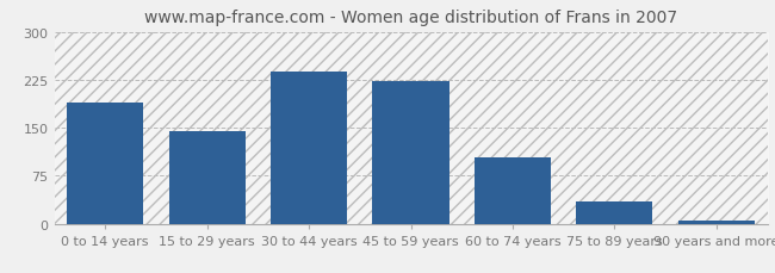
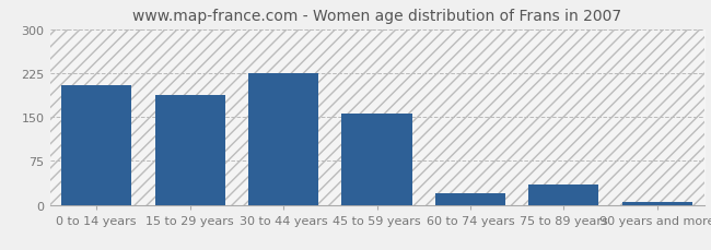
0 to 14 years: 190 -> 204
15 to 29 years: 145 -> 188
30 to 44 years: 238 -> 224
45 to 59 years: 222 -> 156
60 to 74 years: 103 -> 20
